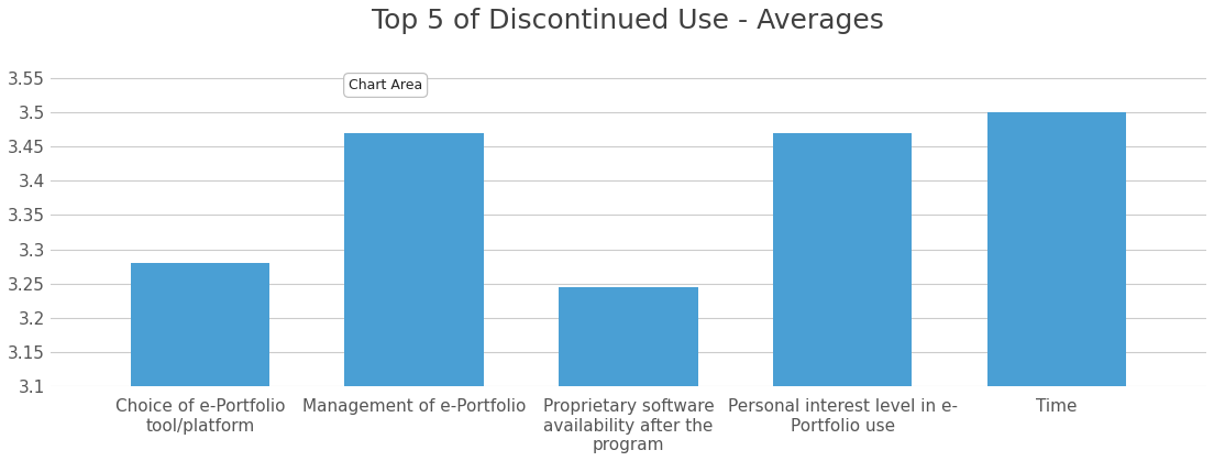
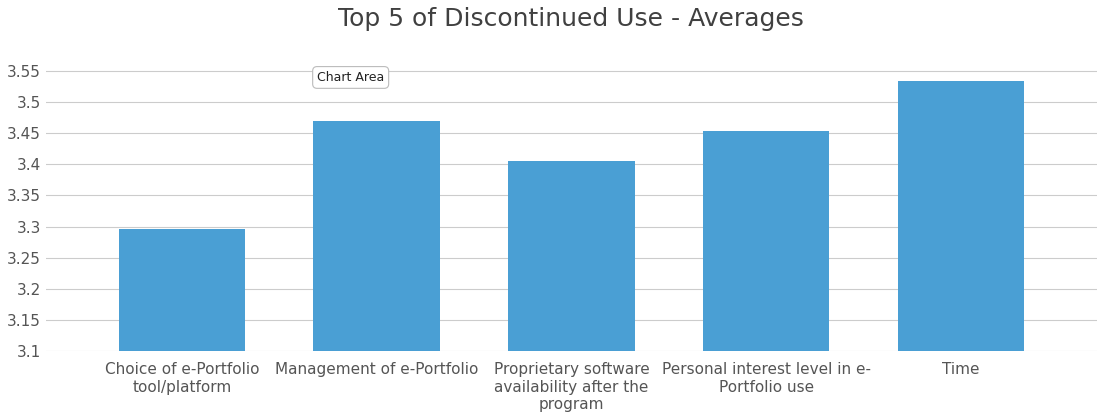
Choice of e-Portfolio tool/platform: 3.280 -> 3.296
Proprietary software availability after the program: 3.245 -> 3.406
Personal interest level in e- Portfolio use: 3.470 -> 3.454
Time: 3.500 -> 3.534
